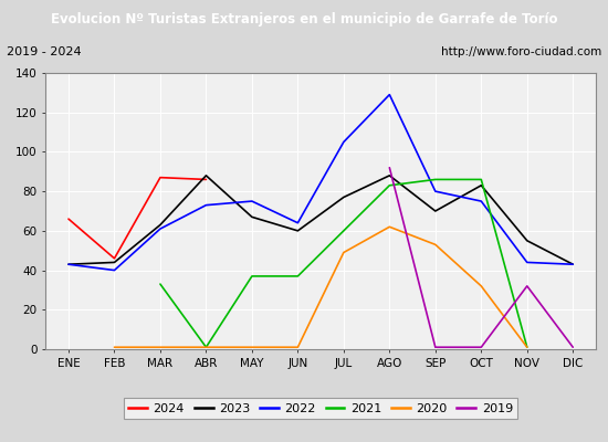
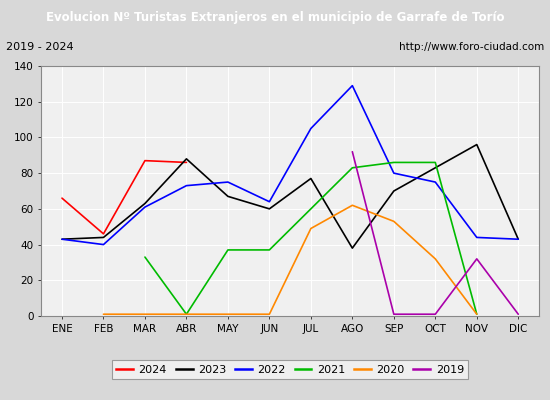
2023/AGO: 88 -> 38
2023/NOV: 55 -> 96
